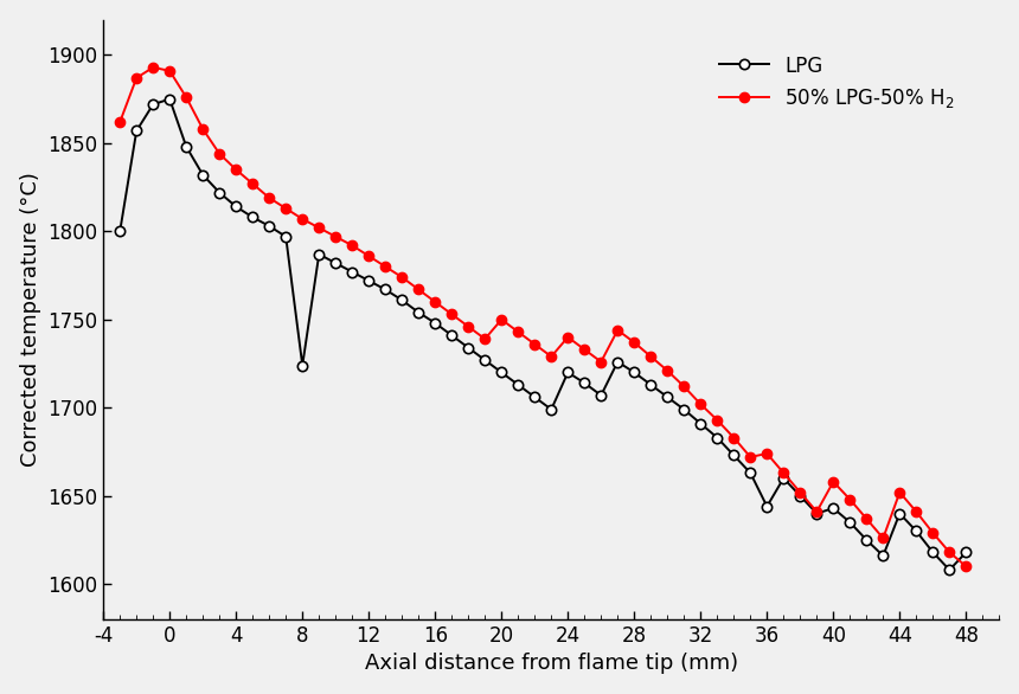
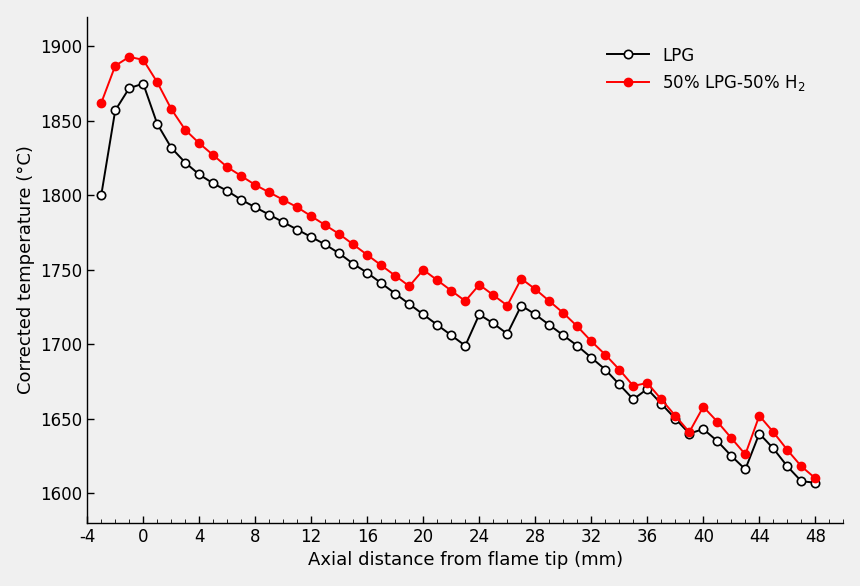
LPG/8: 1724 -> 1792
LPG/36: 1644 -> 1670
LPG/48: 1618 -> 1607
